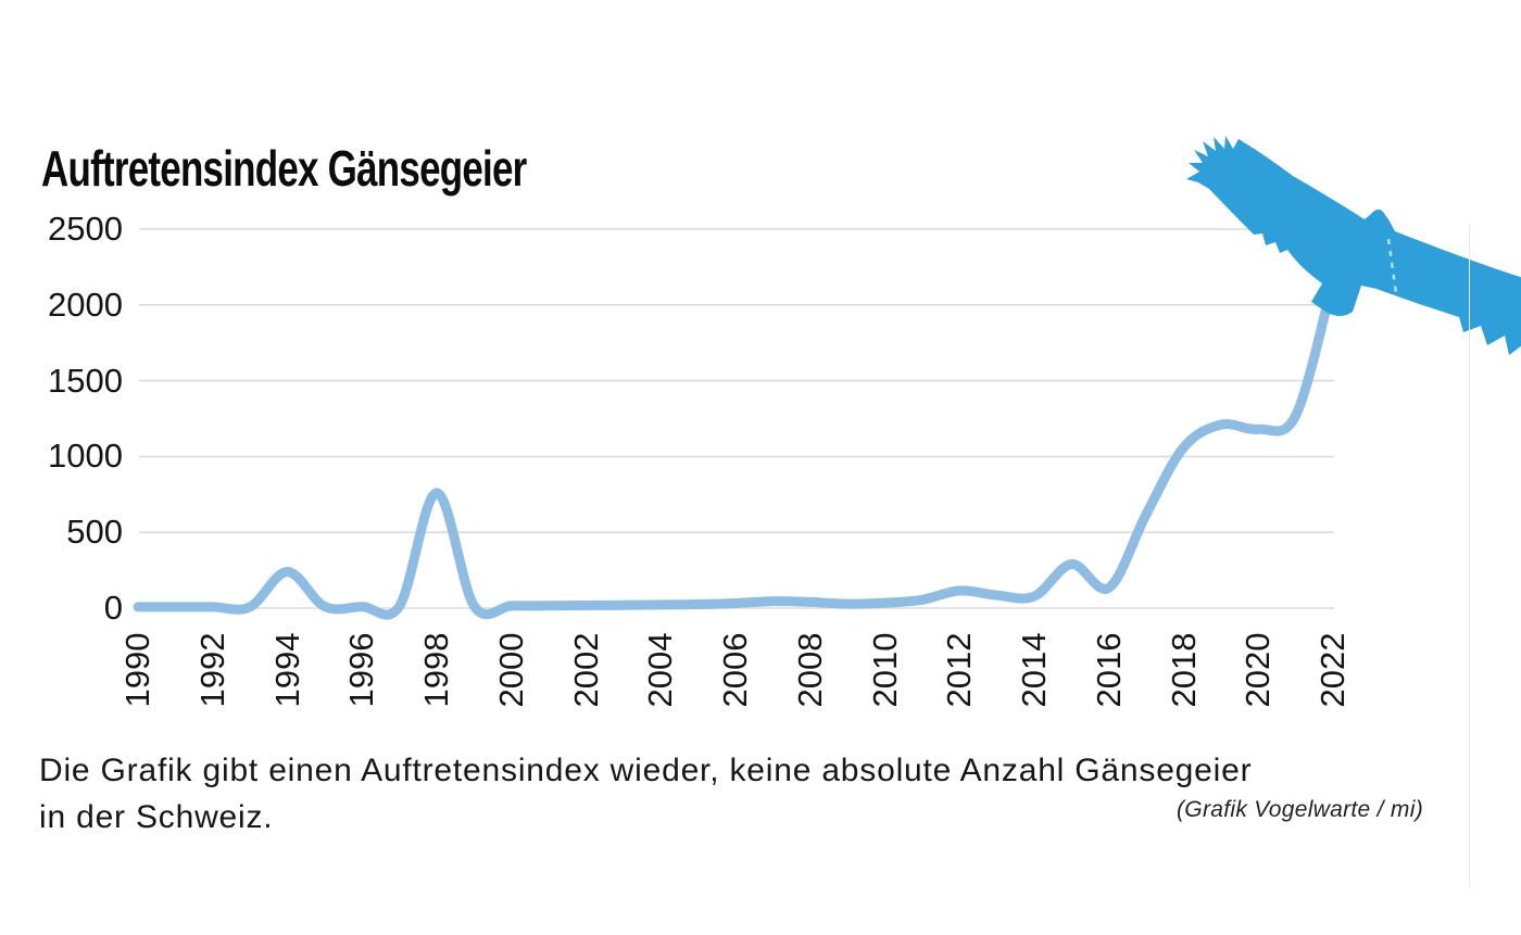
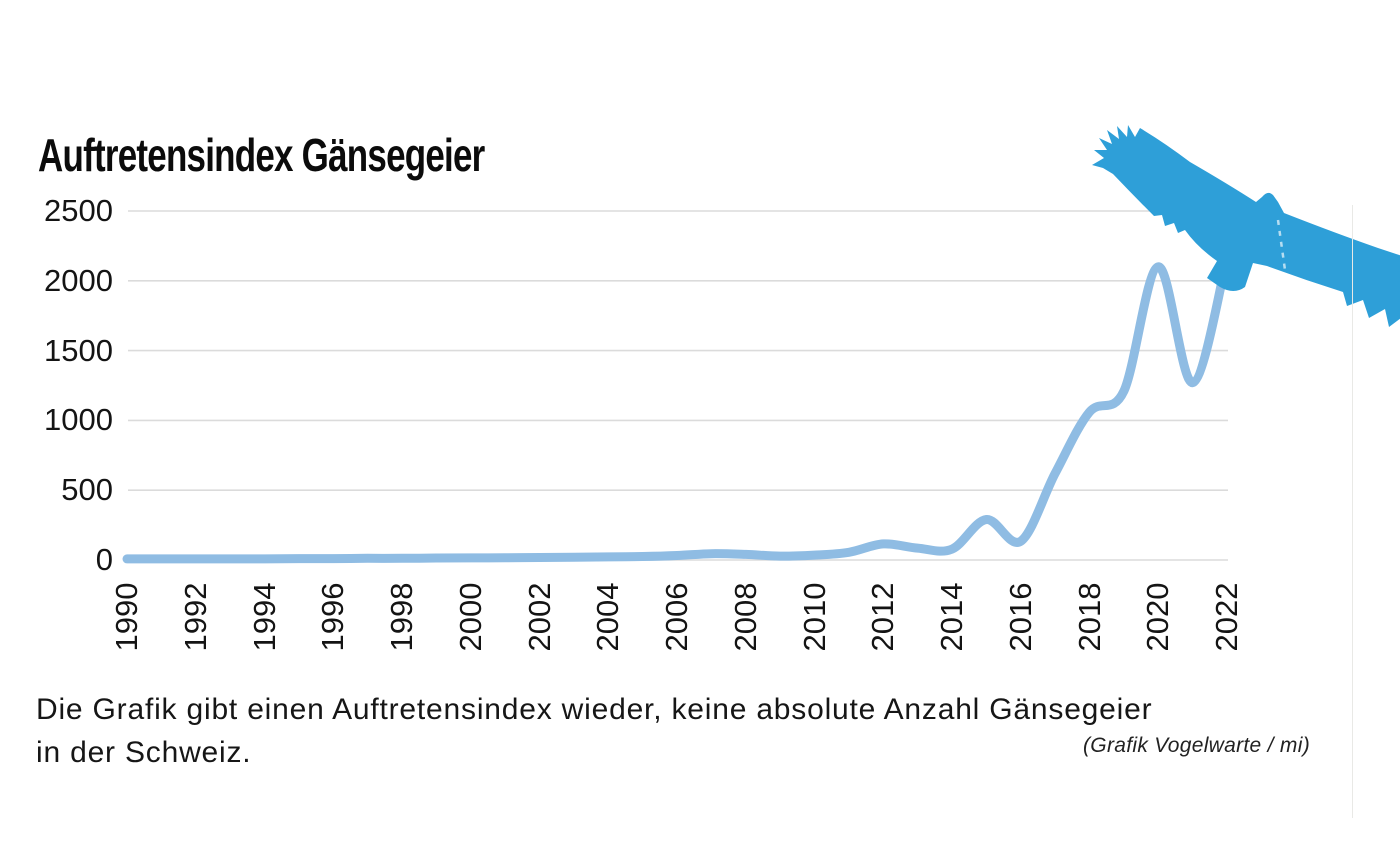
1994: 240 -> 10
1998: 760 -> 10
2020: 1180 -> 2100
